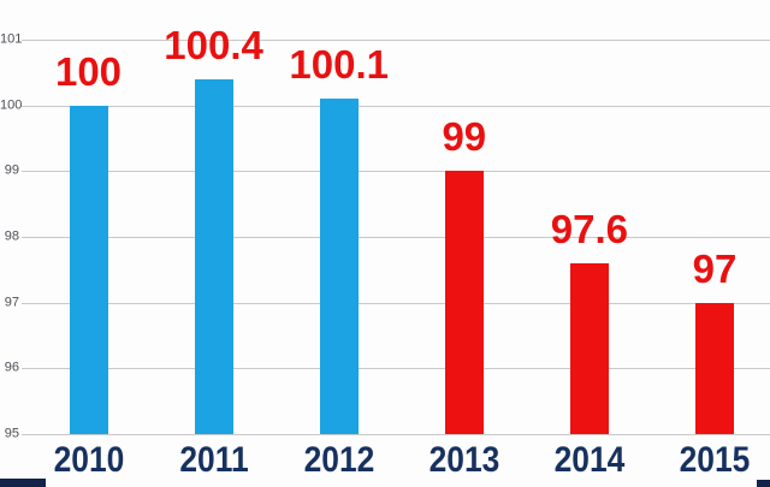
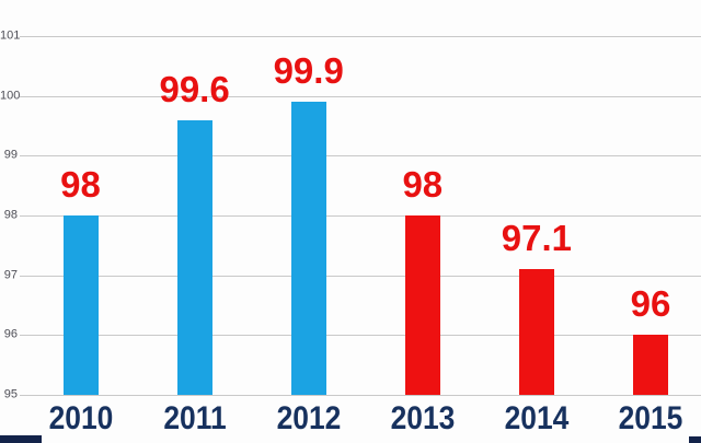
2010: 100 -> 98
2011: 100.4 -> 99.6
2012: 100.1 -> 99.9
2013: 99 -> 98
2014: 97.6 -> 97.1
2015: 97 -> 96
